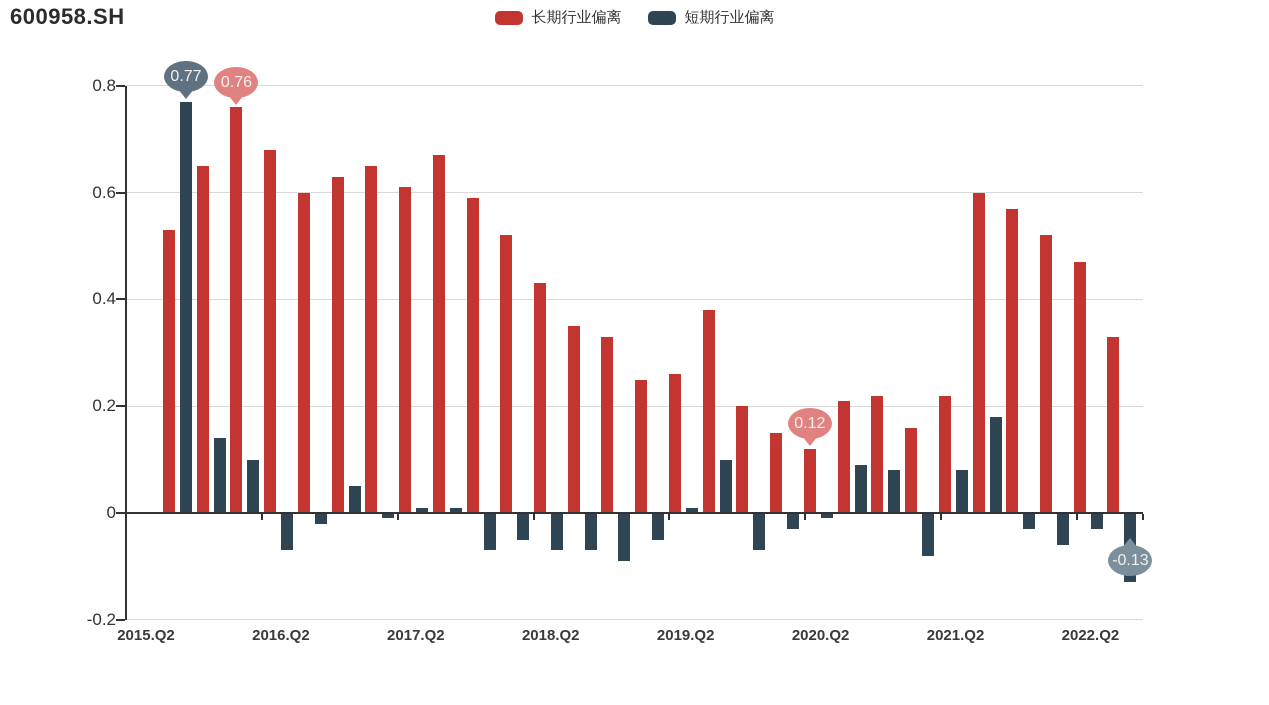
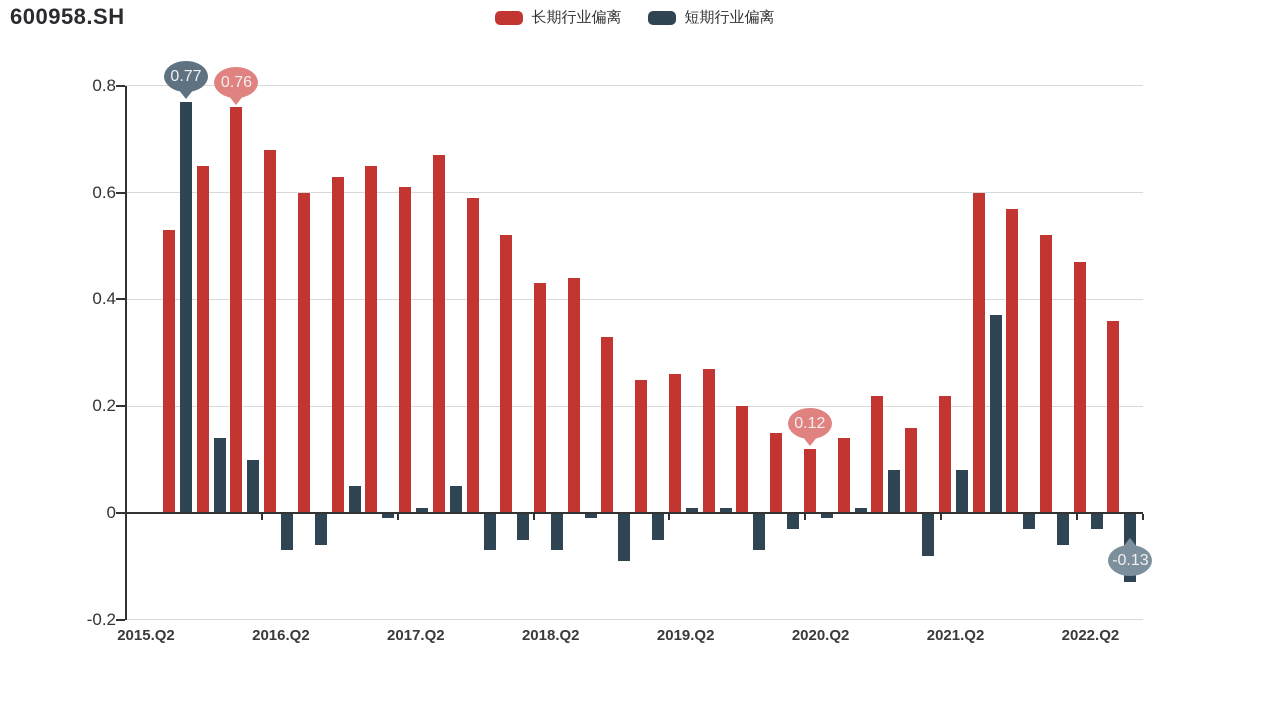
短期行业偏离/2016.Q2: -0.02 -> -0.06
短期行业偏离/2017.Q2: 0.01 -> 0.05
长期行业偏离/2018.Q2: 0.35 -> 0.44
短期行业偏离/2018.Q2: -0.07 -> -0.01
长期行业偏离/2019.Q2: 0.38 -> 0.27
短期行业偏离/2019.Q2: 0.10 -> 0.01
长期行业偏离/2020.Q2: 0.21 -> 0.14
短期行业偏离/2020.Q2: 0.09 -> 0.01
短期行业偏离/2021.Q2: 0.18 -> 0.37
长期行业偏离/2022.Q2: 0.33 -> 0.36
